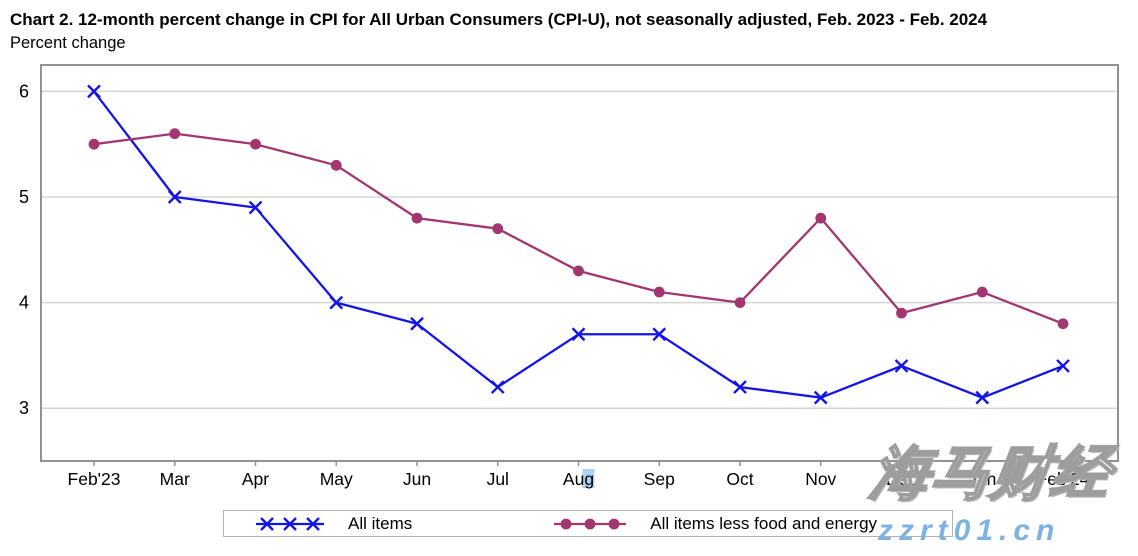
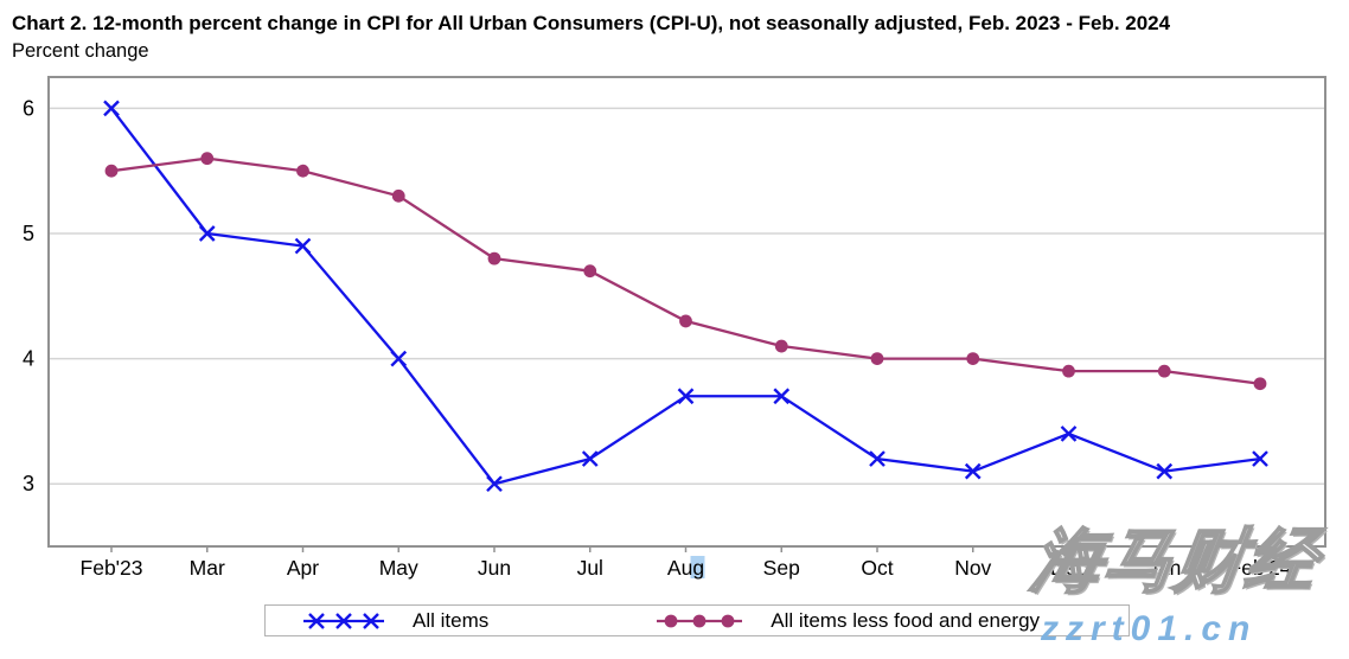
All items/Jun: 3.8 -> 3.0
All items less food and energy/Nov: 4.8 -> 4.0
All items less food and energy/Jan: 4.1 -> 3.9
All items/Feb'24: 3.4 -> 3.2
